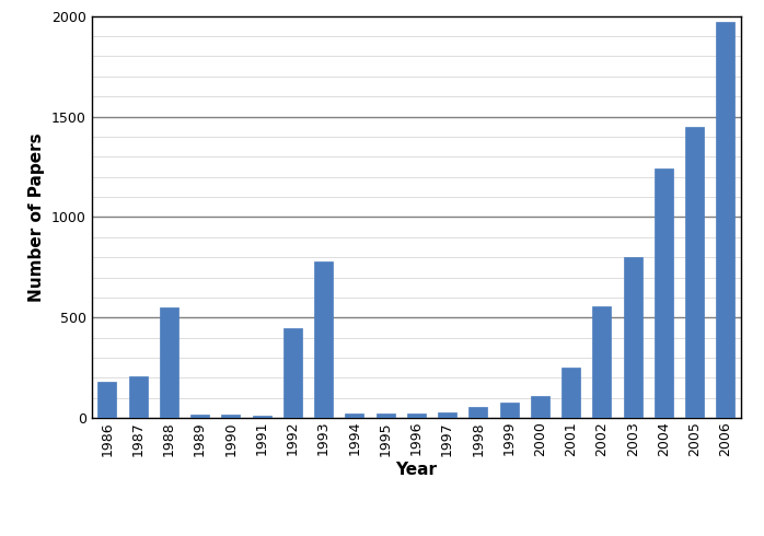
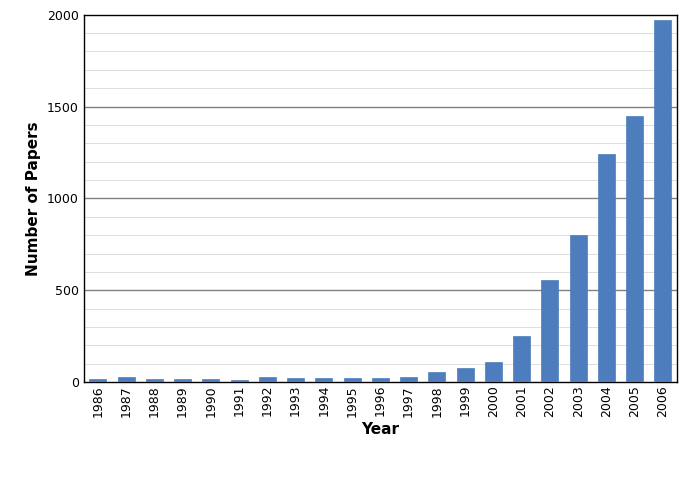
1986: 180 -> 20
1987: 210 -> 30
1988: 550 -> 20
1992: 450 -> 30
1993: 780 -> 20
